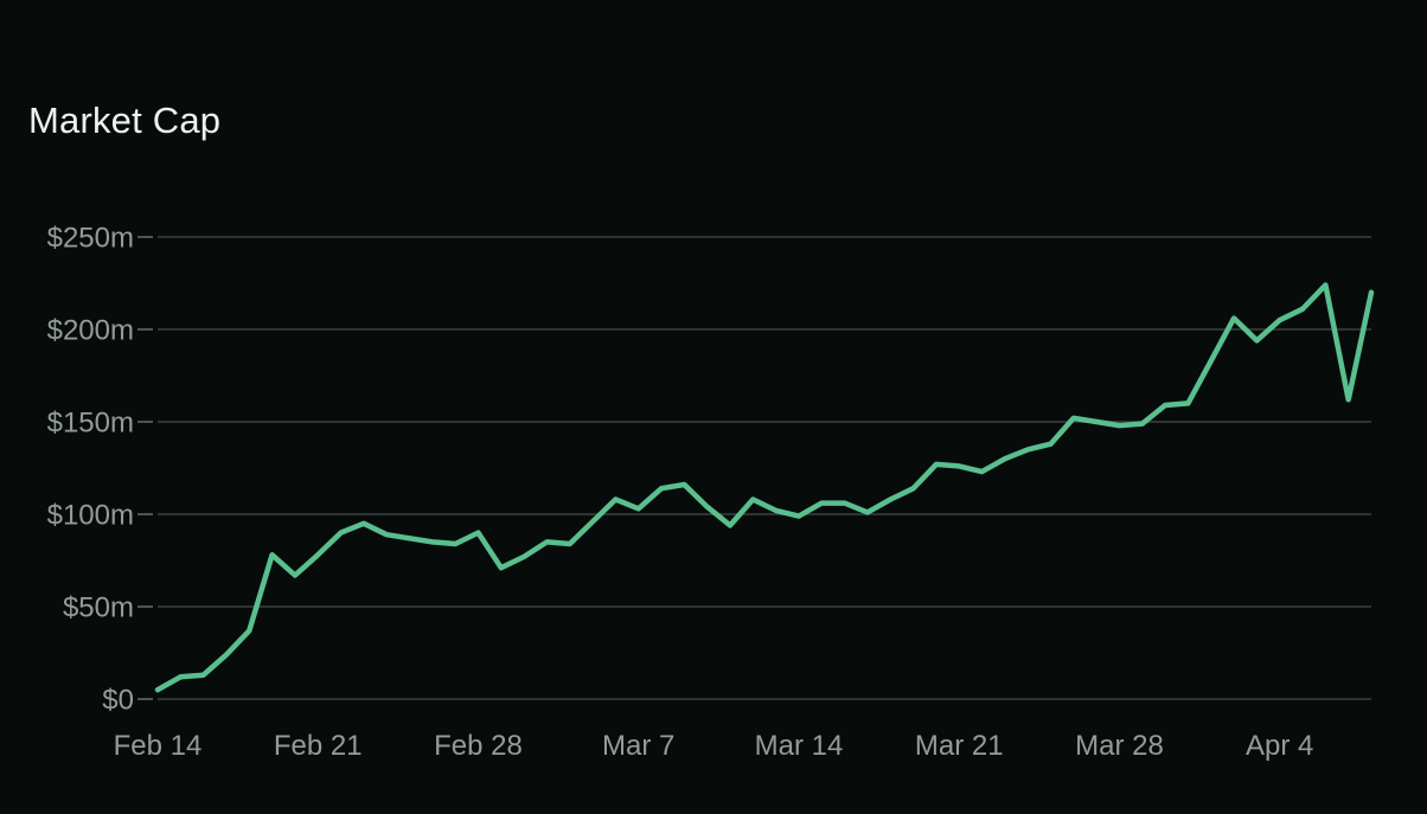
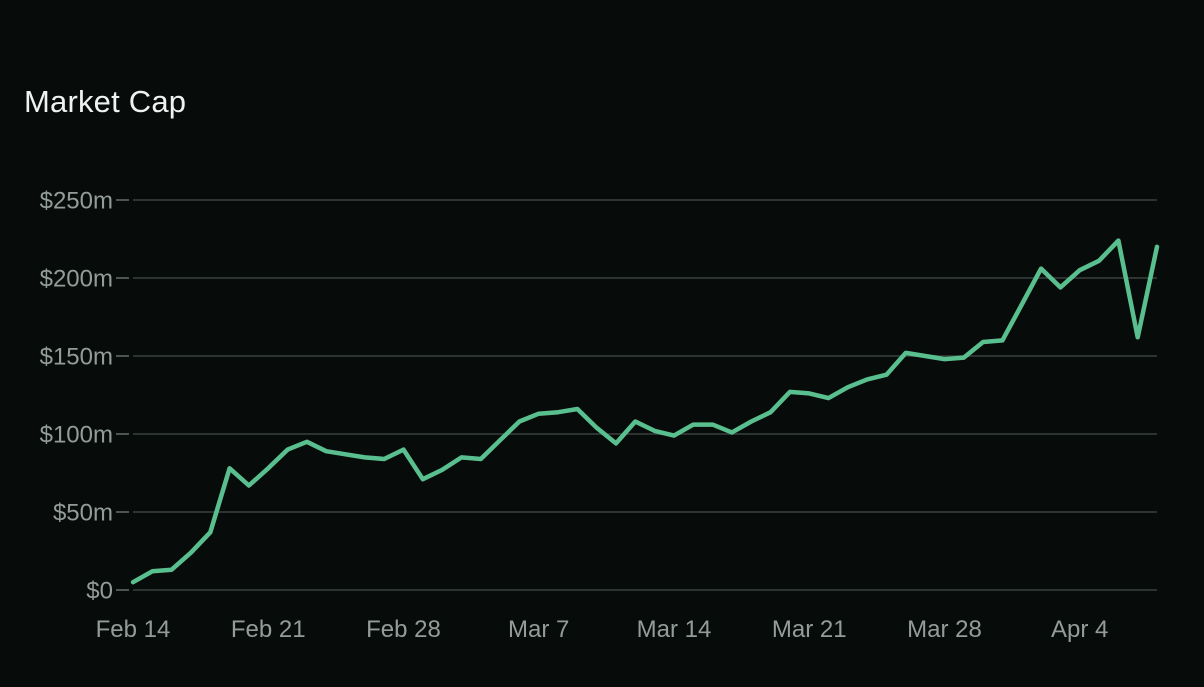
Mar 7: $103m -> $113m
